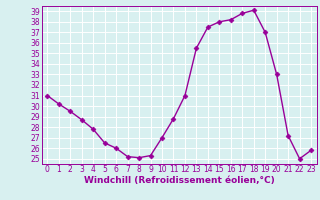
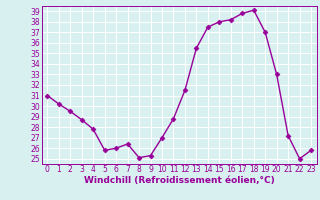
5: 26.5 -> 25.8
7: 25.2 -> 26.4
12: 31.0 -> 31.5
